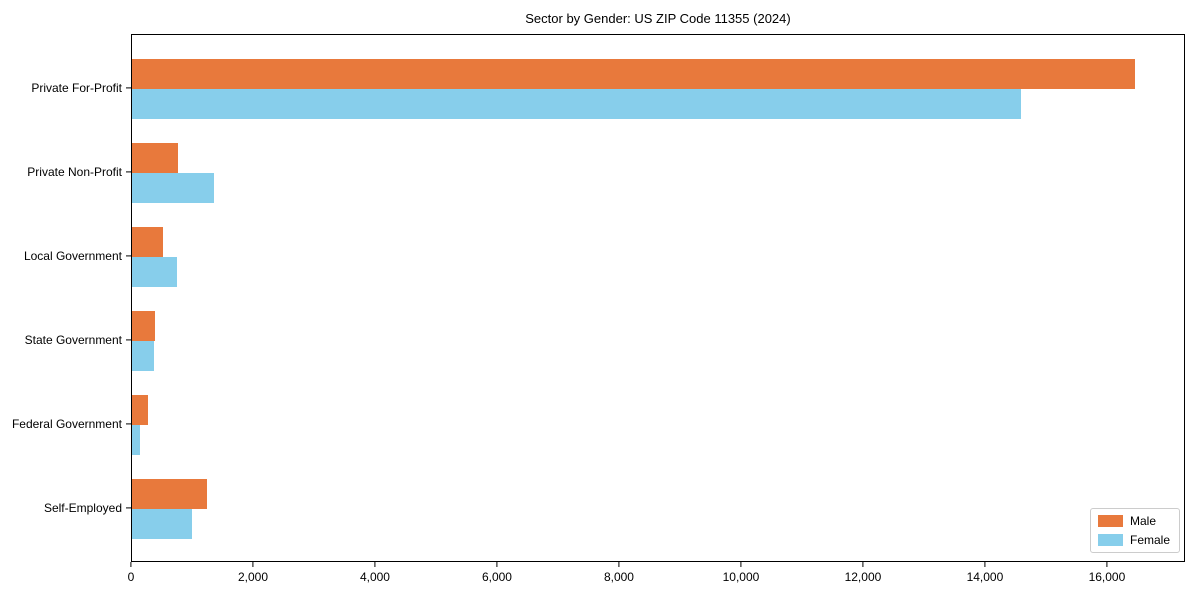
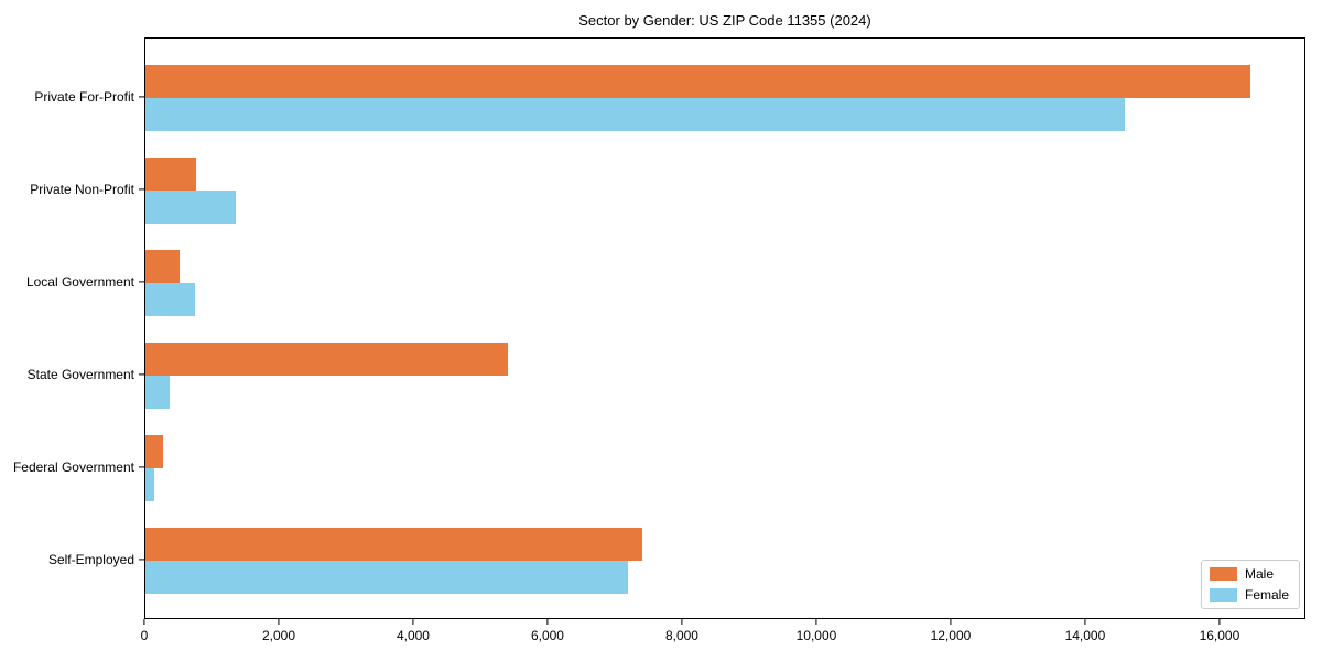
Male/State Government: 400 -> 5400
Male/Self-Employed: 1200 -> 7400
Female/Self-Employed: 1000 -> 7200
